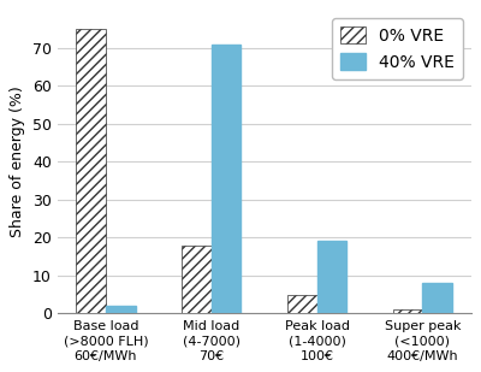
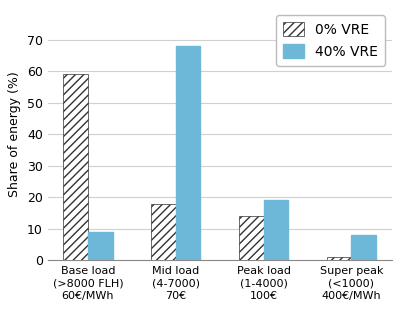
0% VRE/Base load (>8000 FLH) 60€/MWh: 75 -> 59
40% VRE/Base load (>8000 FLH) 60€/MWh: 2 -> 9
40% VRE/Mid load (4-7000) 70€: 71 -> 68
0% VRE/Peak load (1-4000) 100€: 5 -> 14
